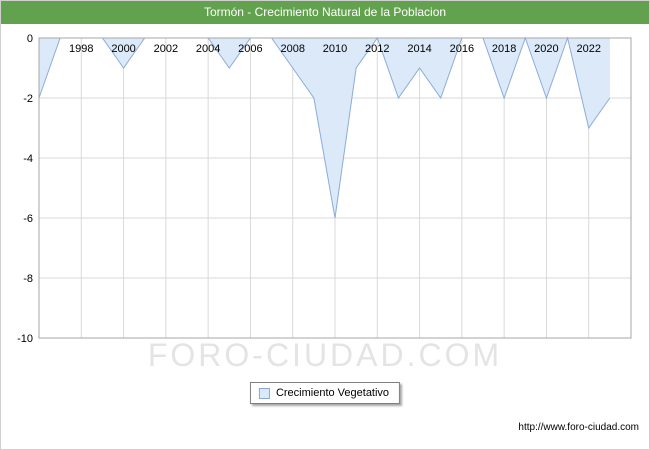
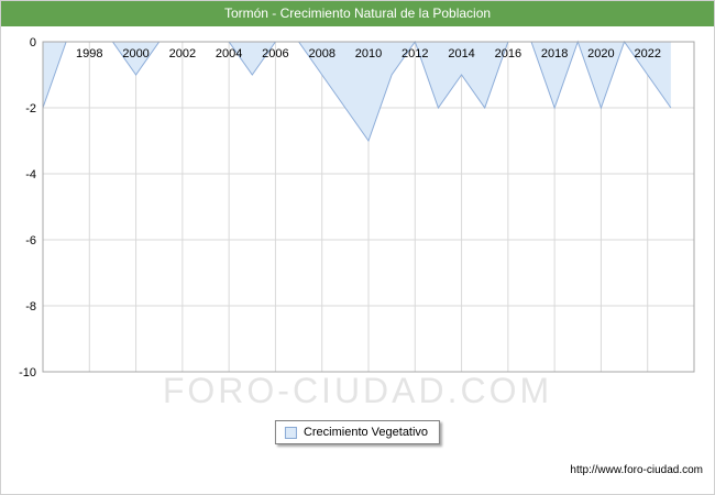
2010: -6 -> -3
2022: -3 -> -1
